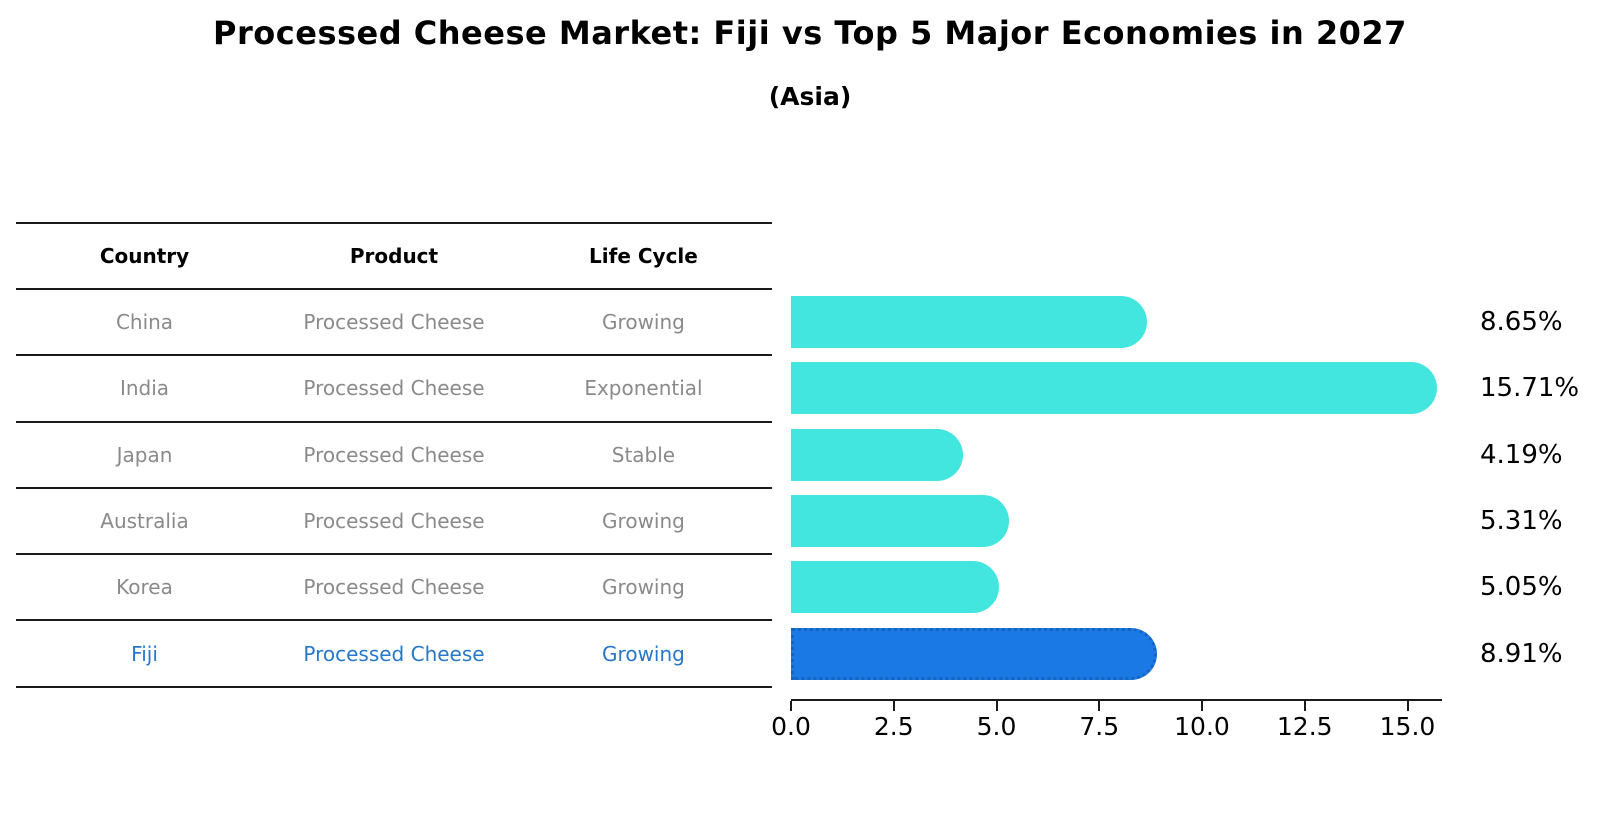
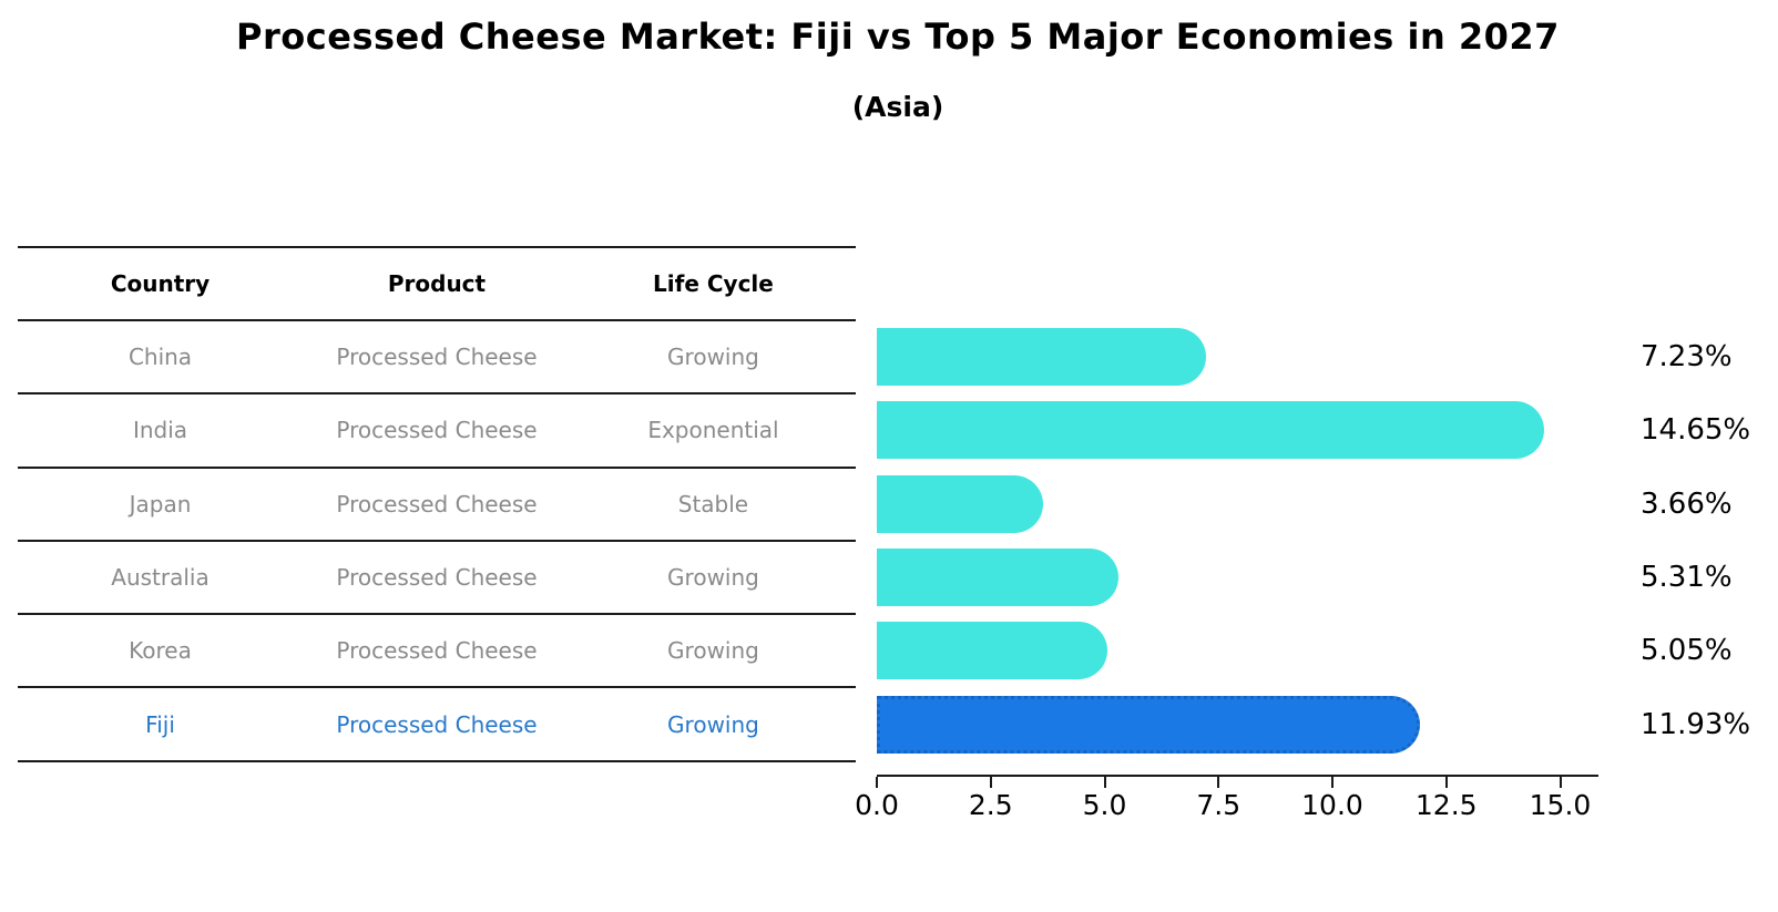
China: 8.65% -> 7.23%
India: 15.71% -> 14.65%
Japan: 4.19% -> 3.66%
Fiji: 8.91% -> 11.93%
